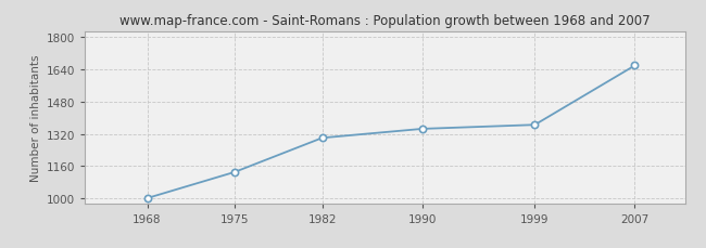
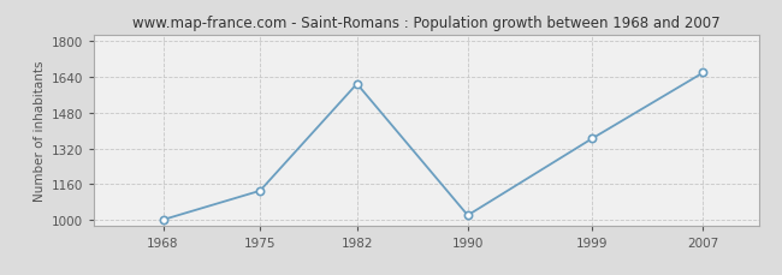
1982: 1300 -> 1610
1990: 1340 -> 1020
